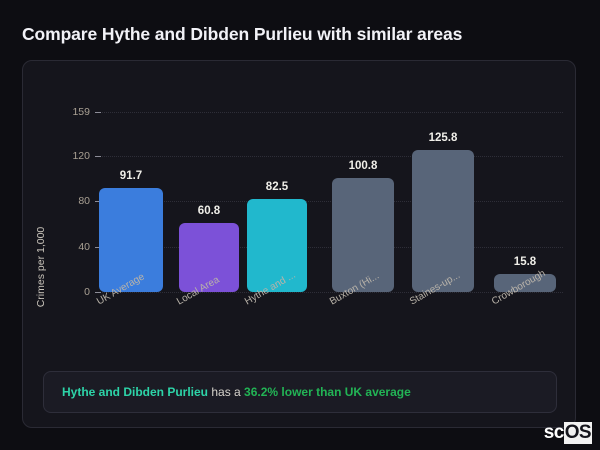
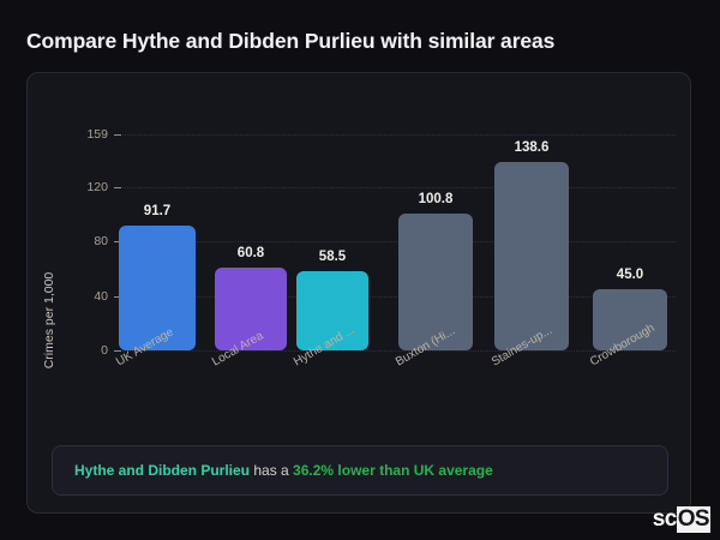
Hythe and ...: 82.5 -> 58.5
Staines-up...: 125.8 -> 138.6
Crowborough: 15.8 -> 45.0
